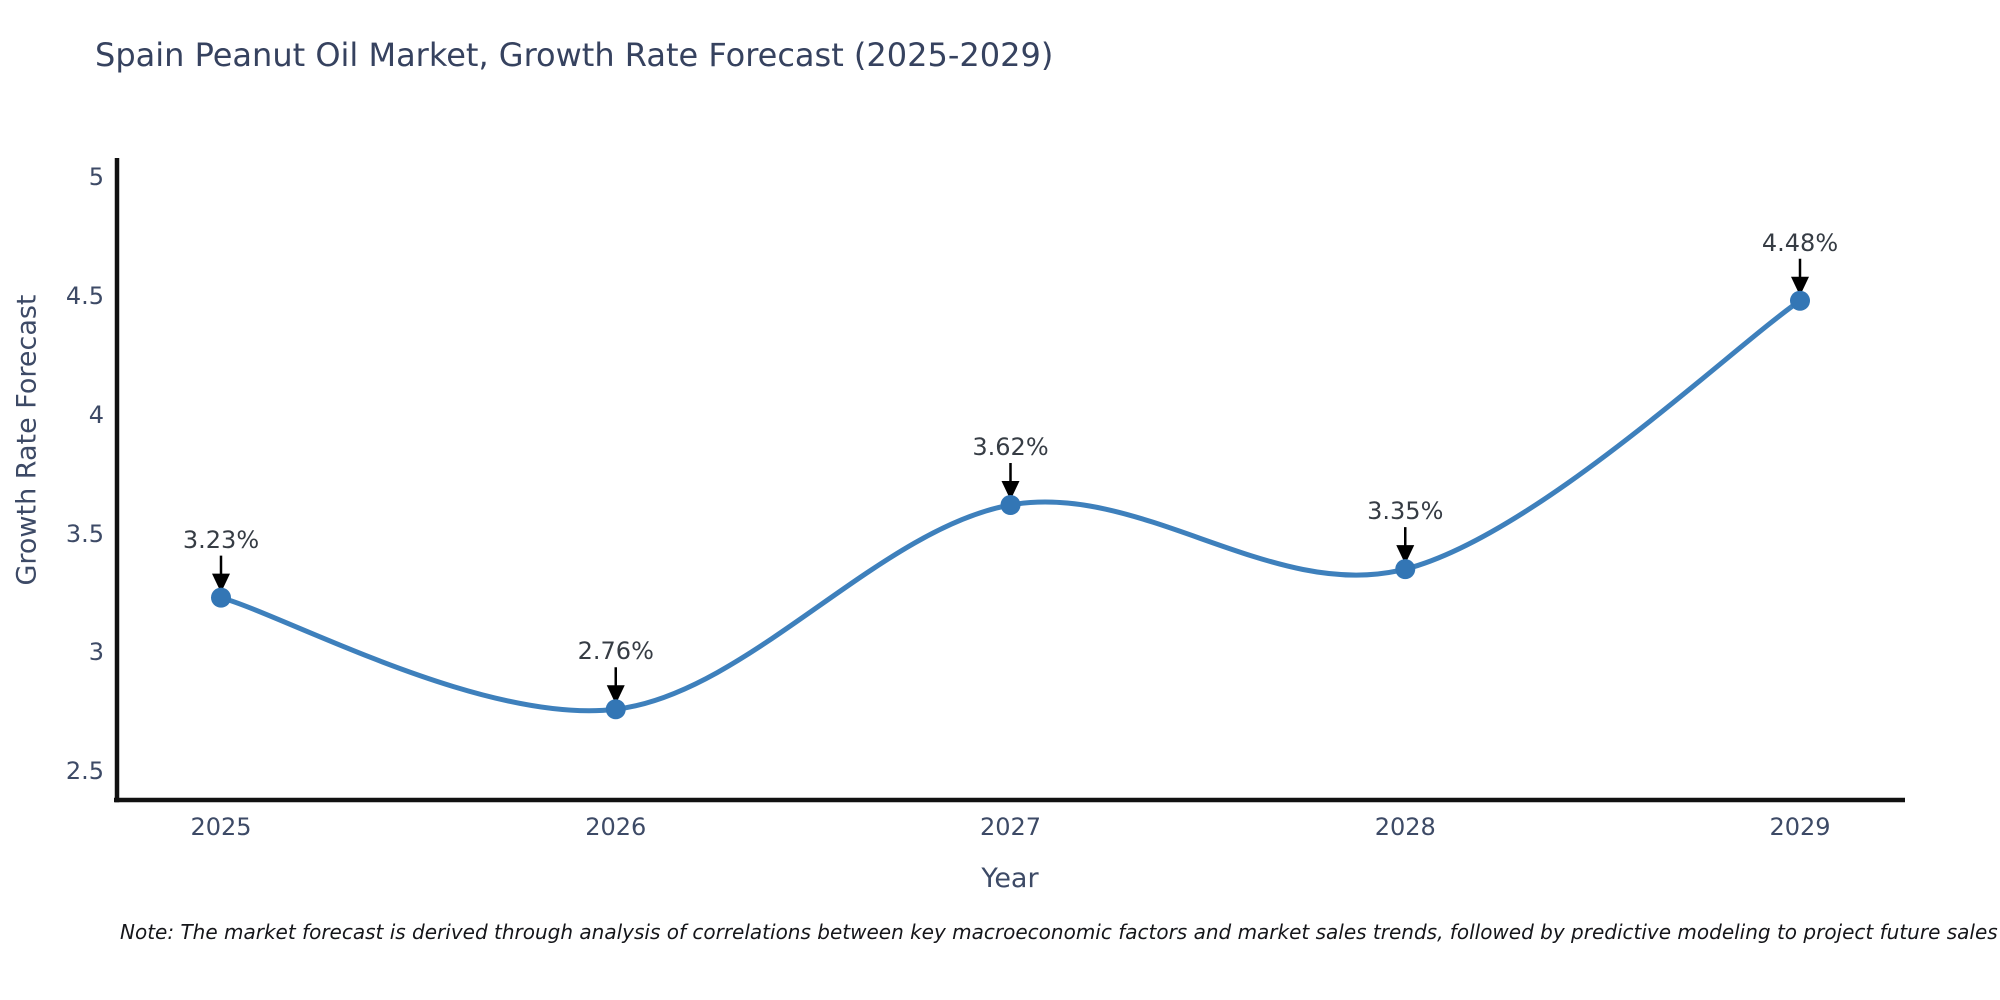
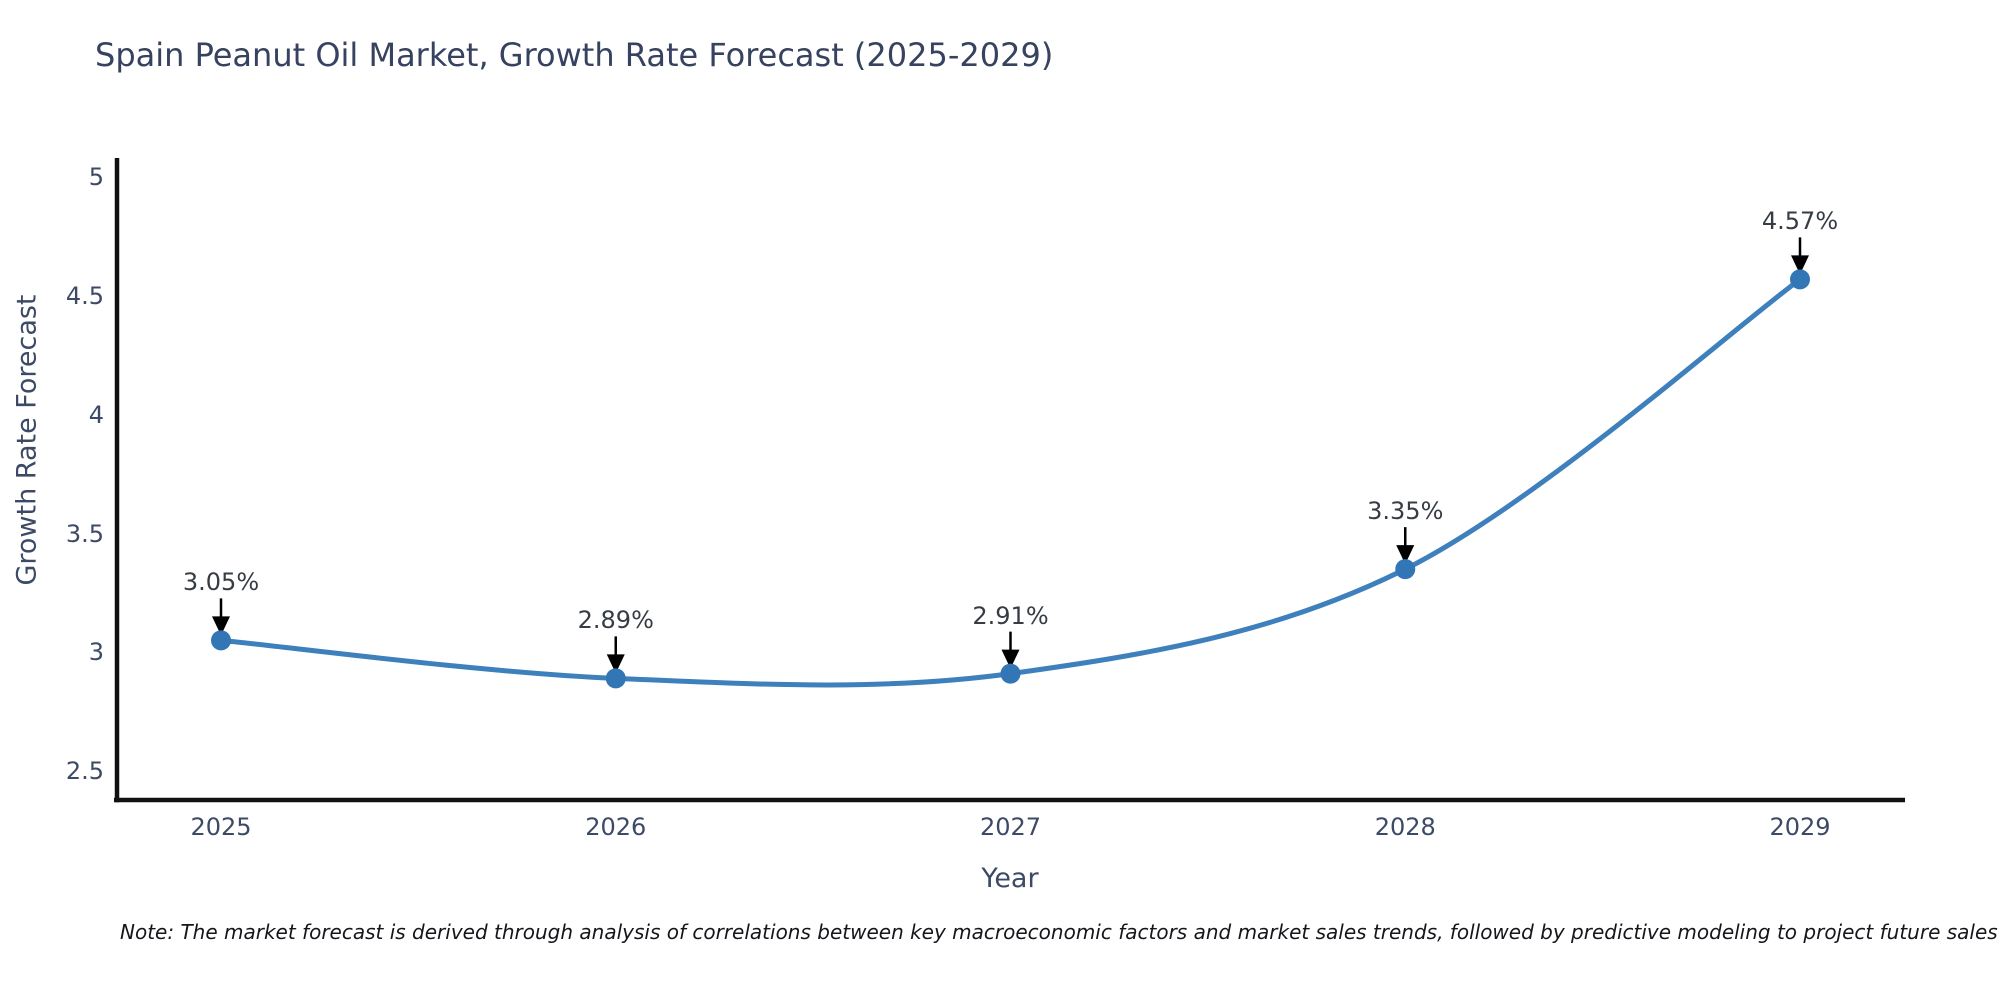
2025: 3.23% -> 3.05%
2026: 2.76% -> 2.89%
2027: 3.62% -> 2.91%
2029: 4.48% -> 4.57%
